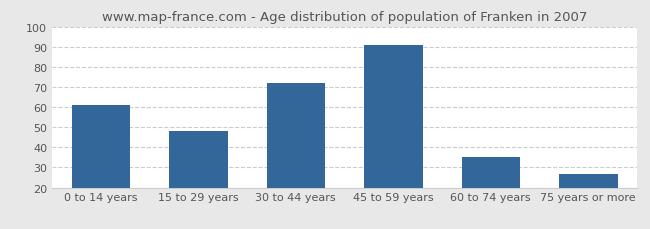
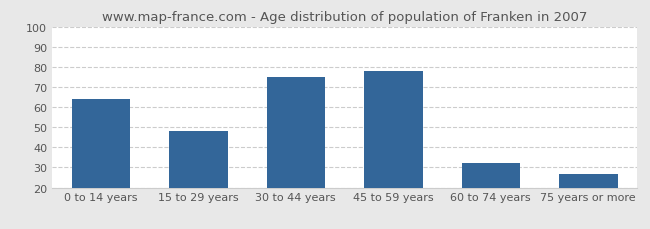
0 to 14 years: 61 -> 64
30 to 44 years: 72 -> 75
45 to 59 years: 91 -> 78
60 to 74 years: 35 -> 32
